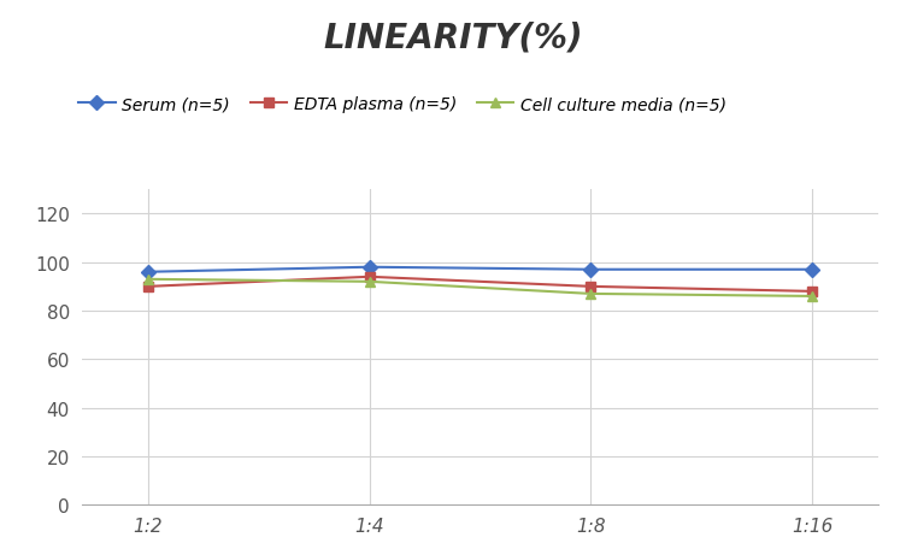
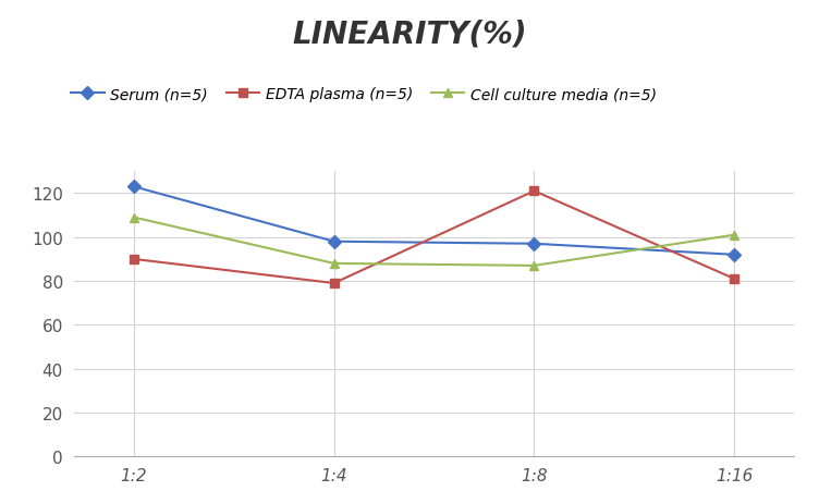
Serum (n=5)/1:2: 96 -> 123
Cell culture media (n=5)/1:2: 93 -> 109
EDTA plasma (n=5)/1:4: 94 -> 79
Cell culture media (n=5)/1:4: 92 -> 88
EDTA plasma (n=5)/1:8: 90 -> 121
Serum (n=5)/1:16: 97 -> 92
EDTA plasma (n=5)/1:16: 88 -> 81
Cell culture media (n=5)/1:16: 86 -> 101
